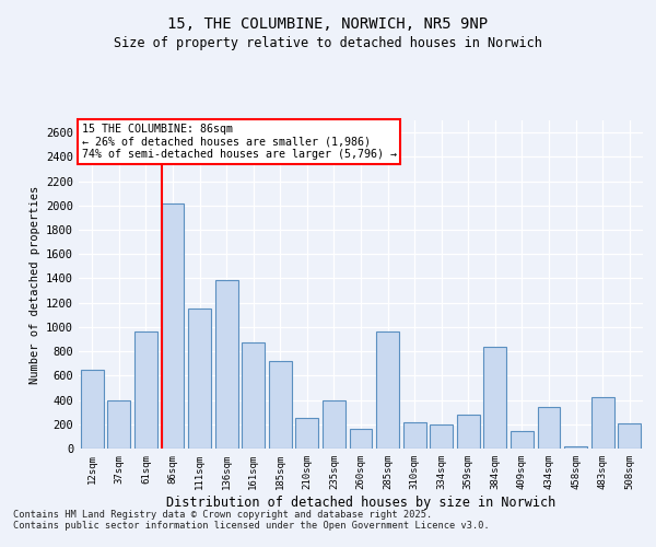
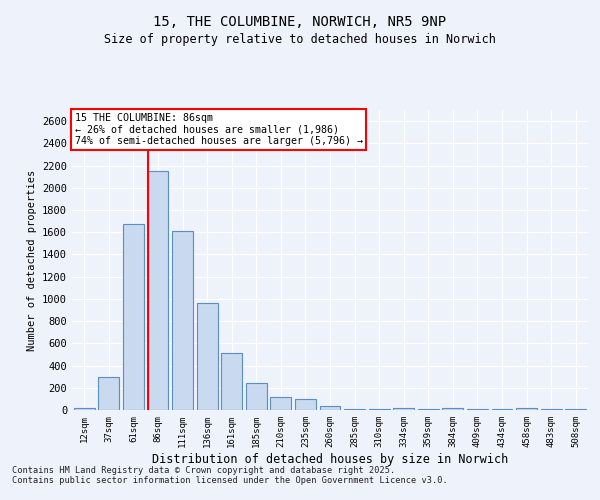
12sqm: 650 -> 20
37sqm: 400 -> 300
61sqm: 960 -> 1670
86sqm: 2020 -> 2150
111sqm: 1150 -> 1610
136sqm: 1390 -> 960
161sqm: 870 -> 510
185sqm: 720 -> 240
210sqm: 250 -> 120
235sqm: 400 -> 100
260sqm: 160 -> 40
285sqm: 960 -> 0
310sqm: 220 -> 0
334sqm: 200 -> 20
359sqm: 280 -> 0
384sqm: 840 -> 20
409sqm: 140 -> 0
434sqm: 340 -> 0
483sqm: 420 -> 0
508sqm: 210 -> 0
